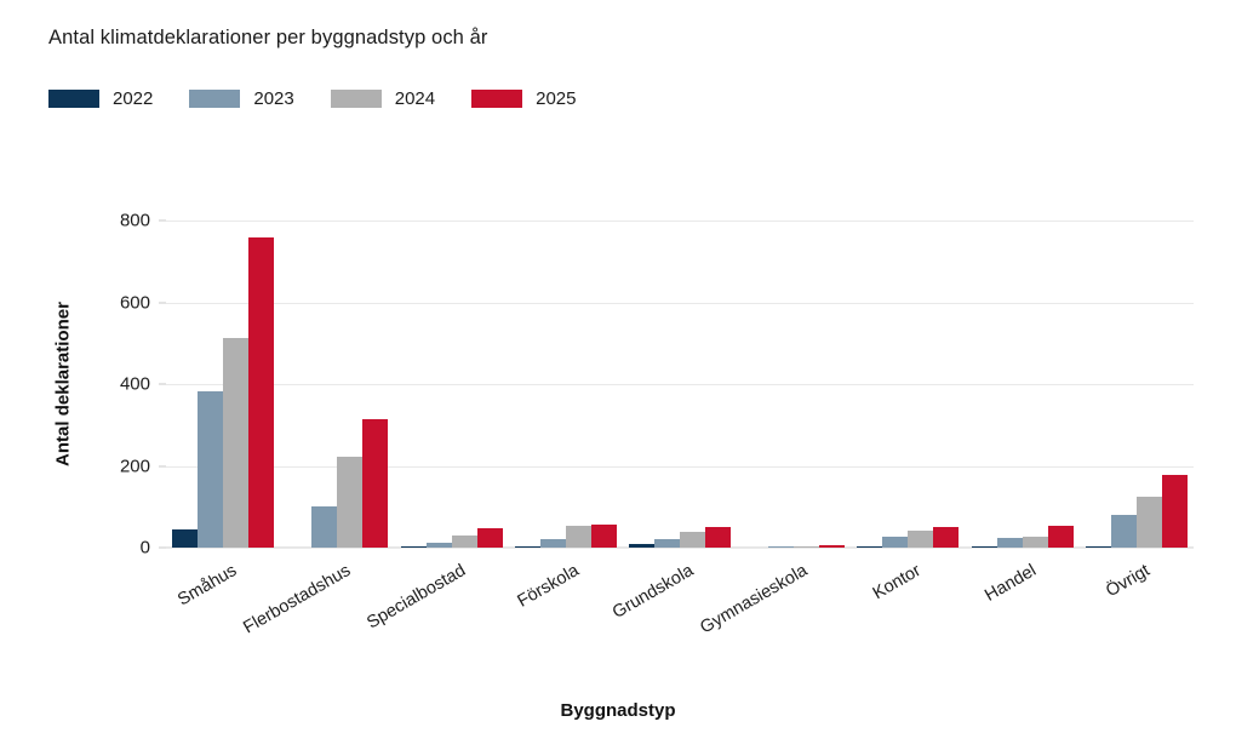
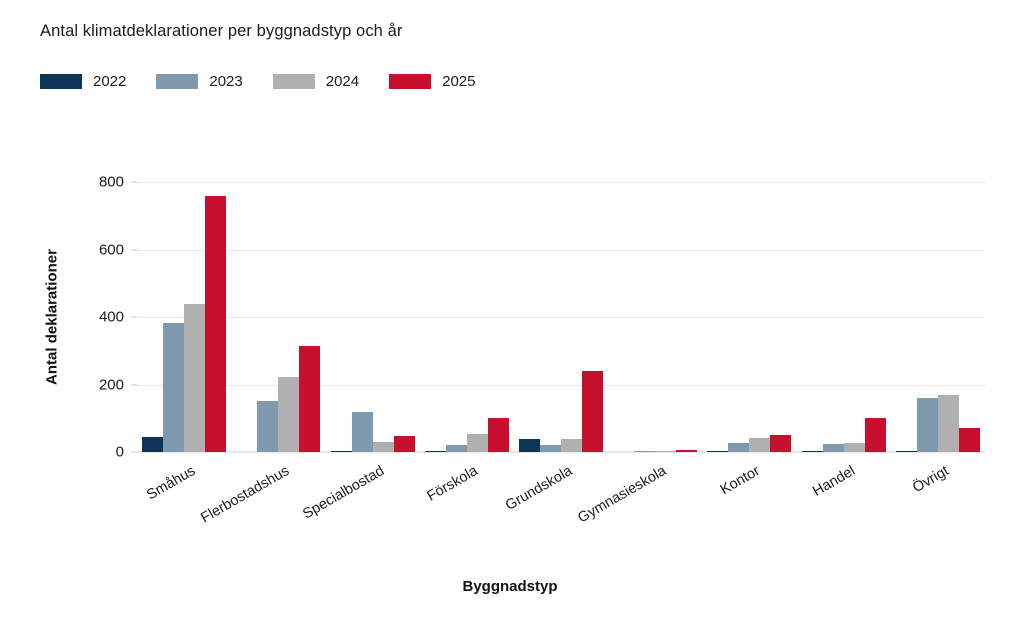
2024/Småhus: 510 -> 440
2023/Flerbostadshus: 100 -> 150
2023/Specialbostad: 10 -> 120
2025/Förskola: 60 -> 100
2022/Grundskola: 10 -> 40
2025/Grundskola: 50 -> 240
2025/Handel: 50 -> 100
2023/Övrigt: 80 -> 160
2024/Övrigt: 120 -> 170
2025/Övrigt: 180 -> 70
